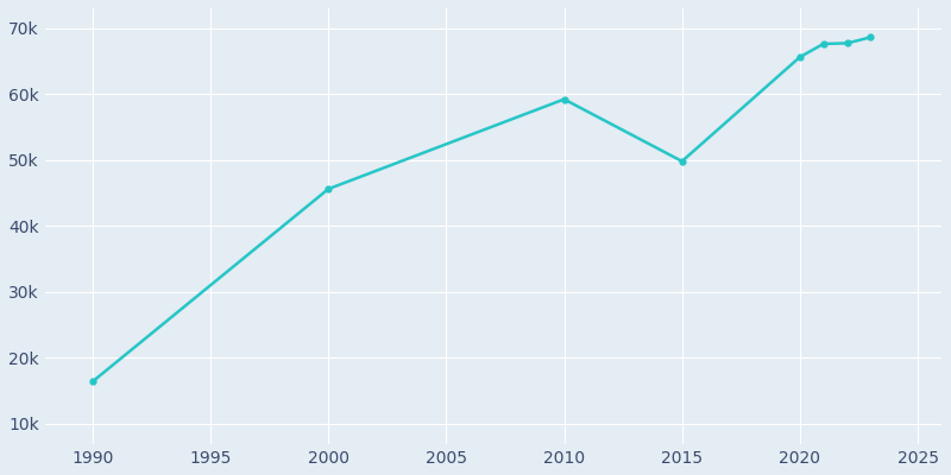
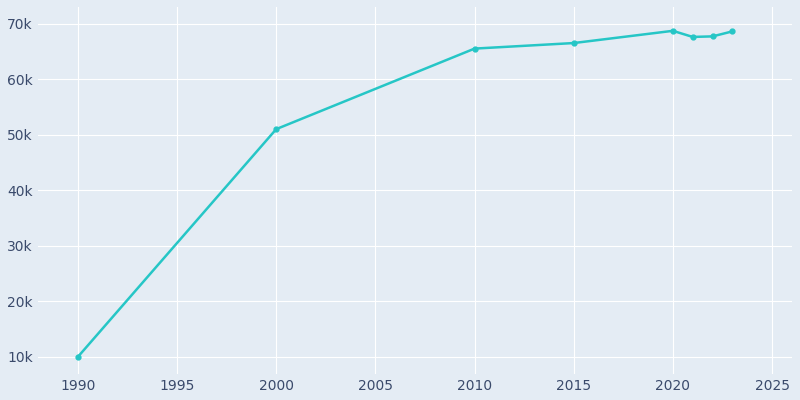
1990: 16.4k -> 10.0k
2000: 45.6k -> 51.0k
2010: 59.2k -> 65.5k
2015: 49.8k -> 66.5k
2020: 65.6k -> 68.7k
